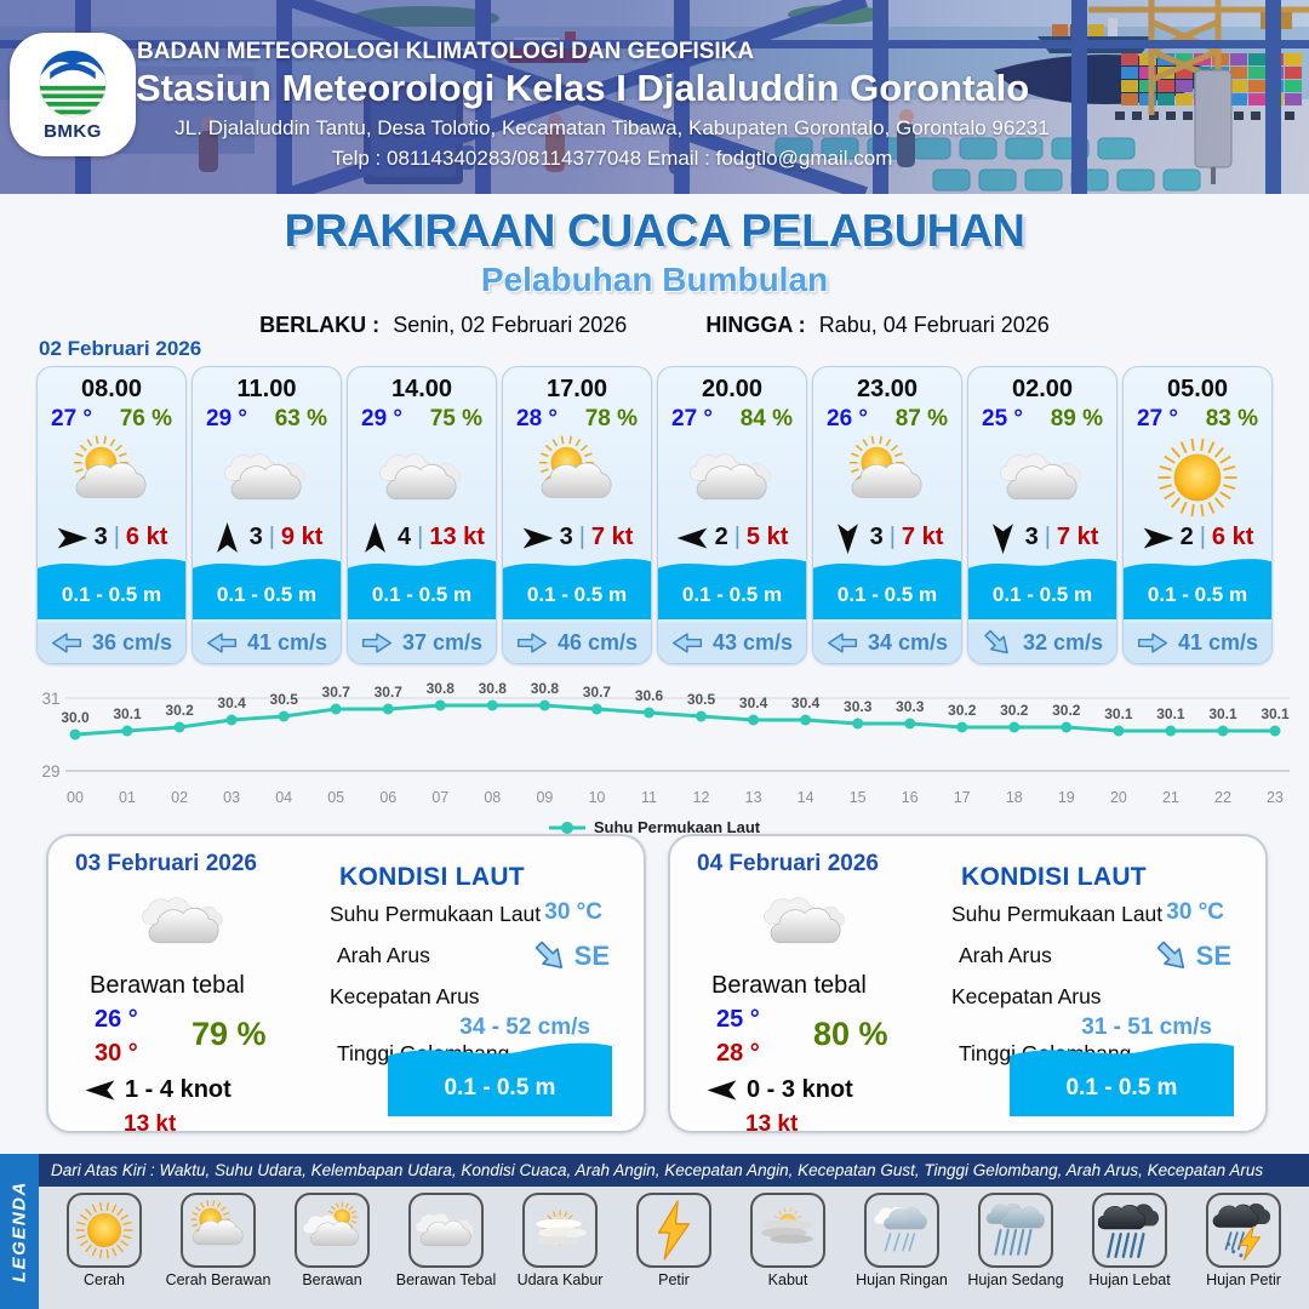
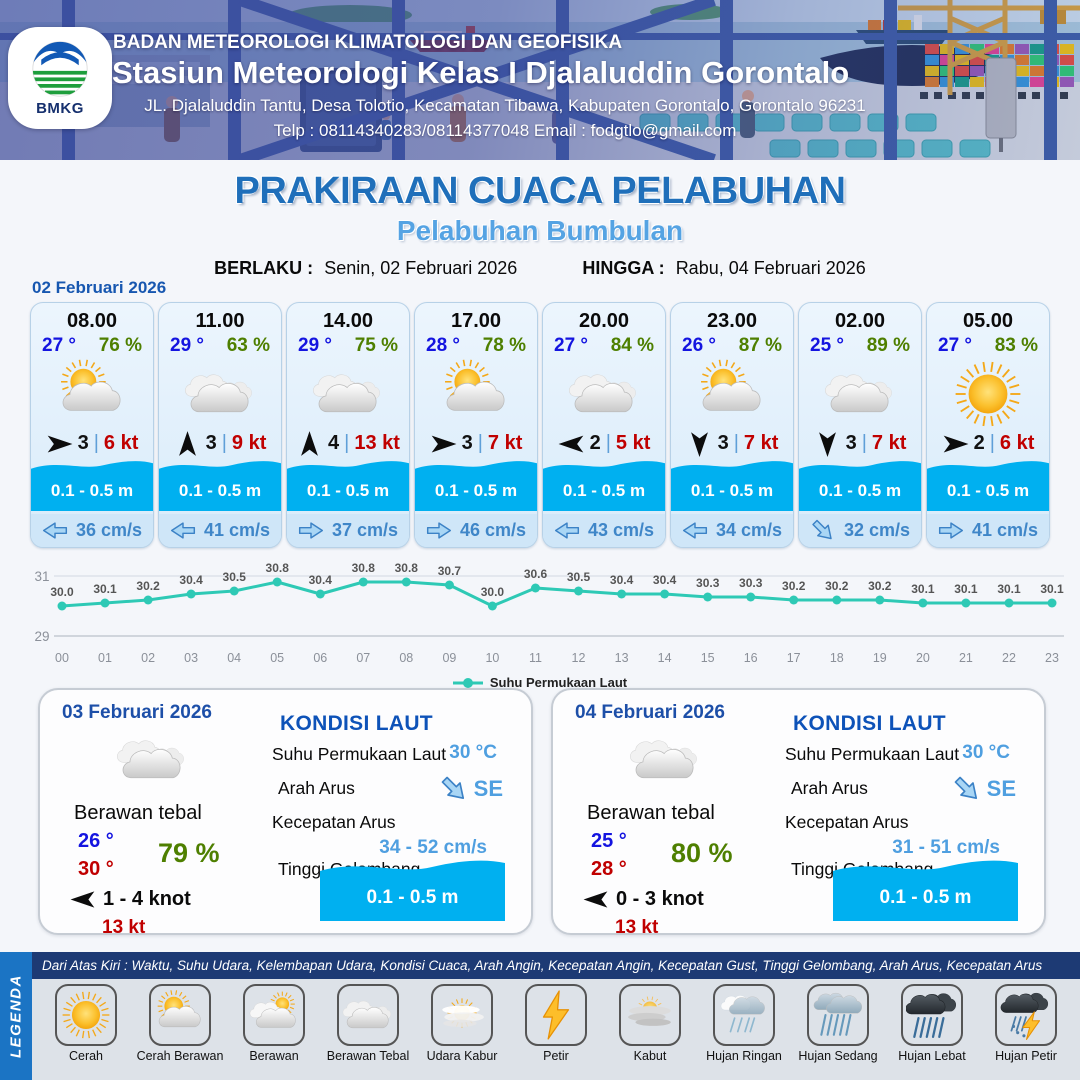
05: 30.7 -> 30.8
06: 30.7 -> 30.4
09: 30.8 -> 30.7
10: 30.7 -> 30.0
